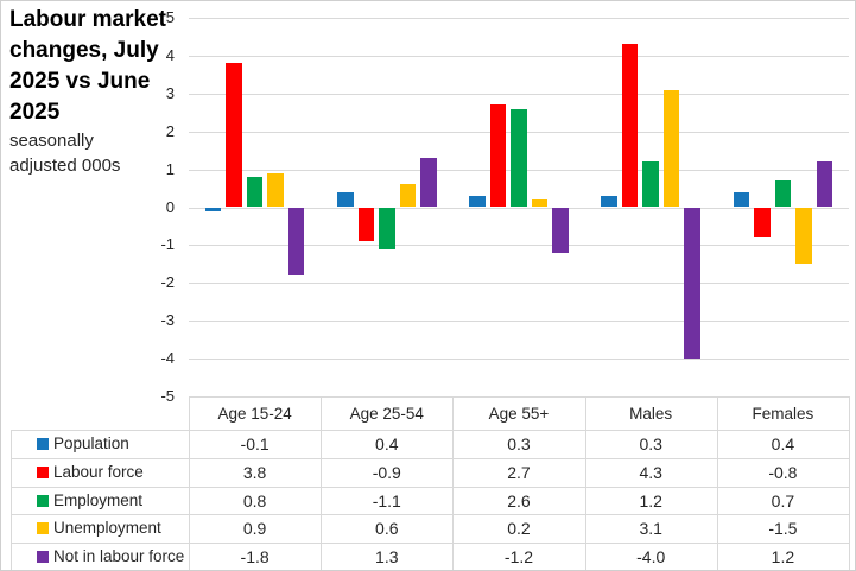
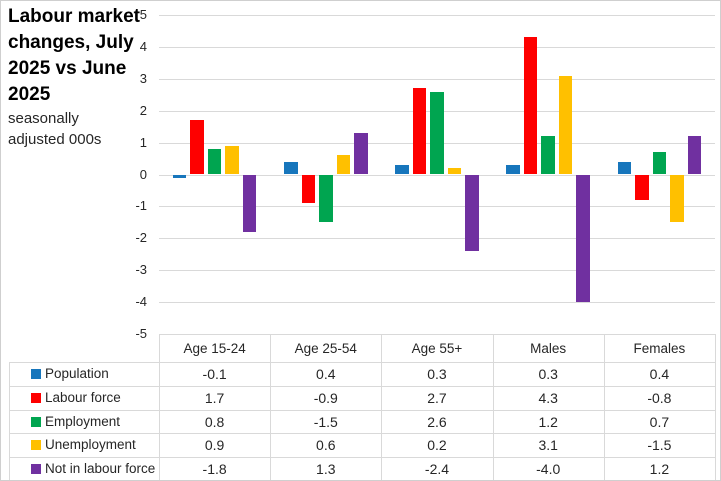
Labour force/Age 15-24: 3.8 -> 1.7
Employment/Age 25-54: -1.1 -> -1.5
Not in labour force/Age 55+: -1.2 -> -2.4
